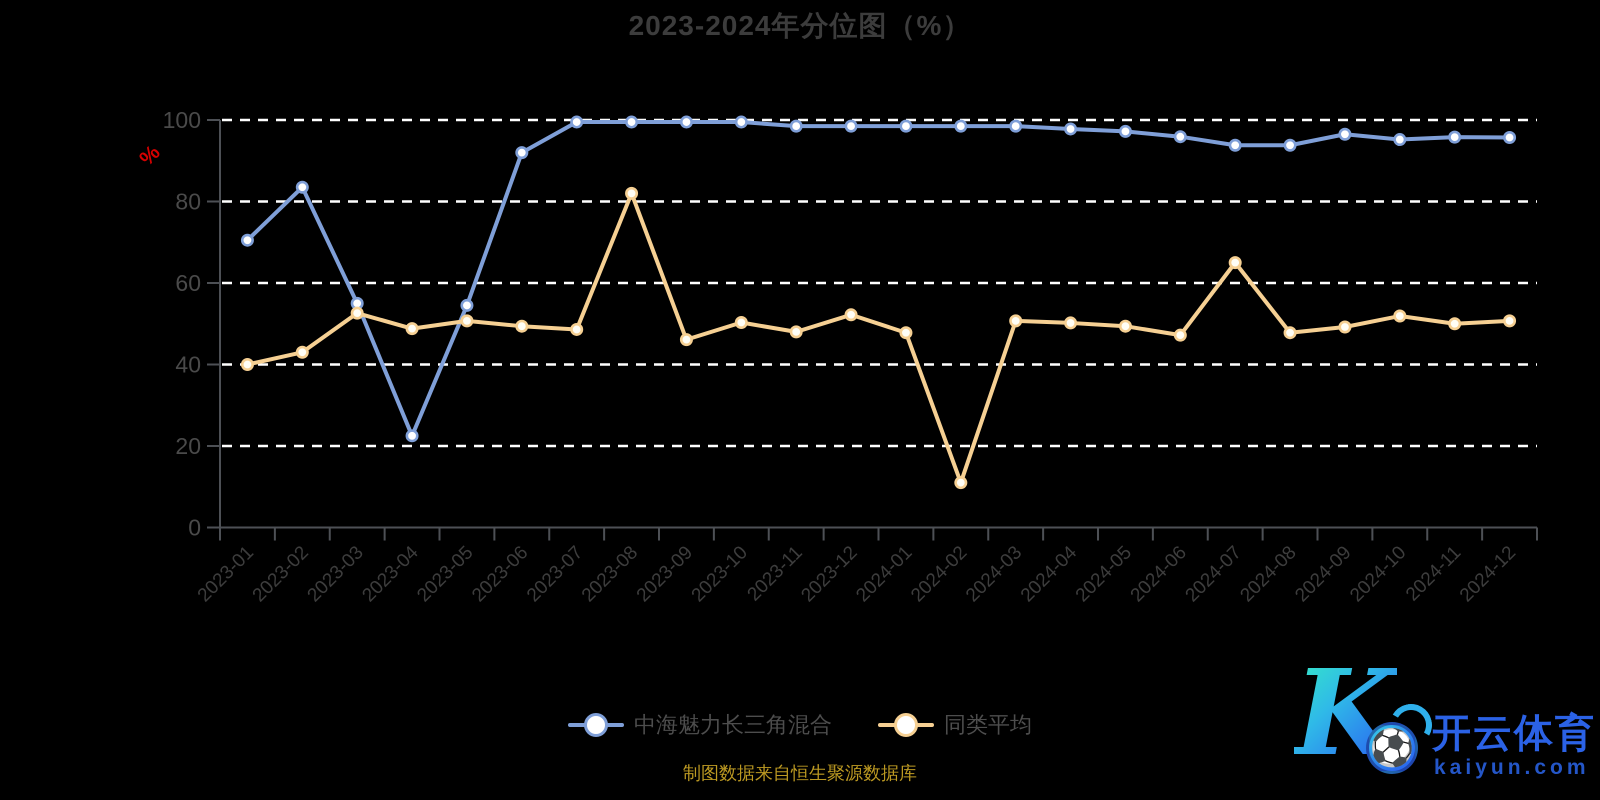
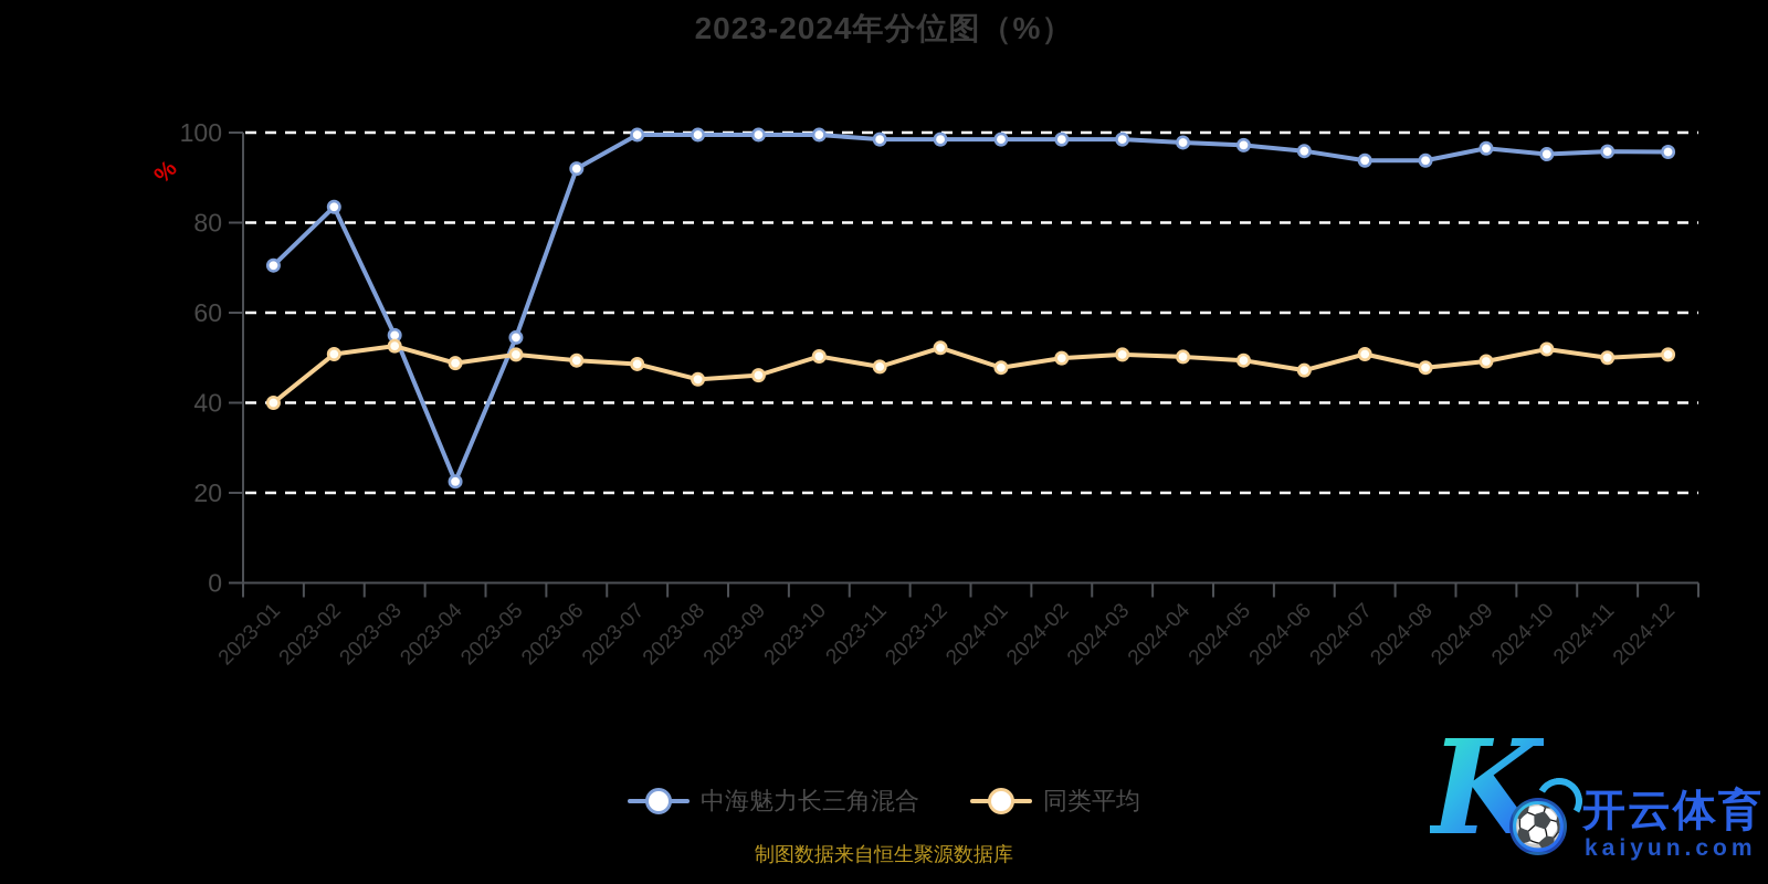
同类平均/2023-02: 43 -> 51
同类平均/2023-08: 82 -> 45
同类平均/2024-02: 11 -> 50
同类平均/2024-07: 65 -> 51
